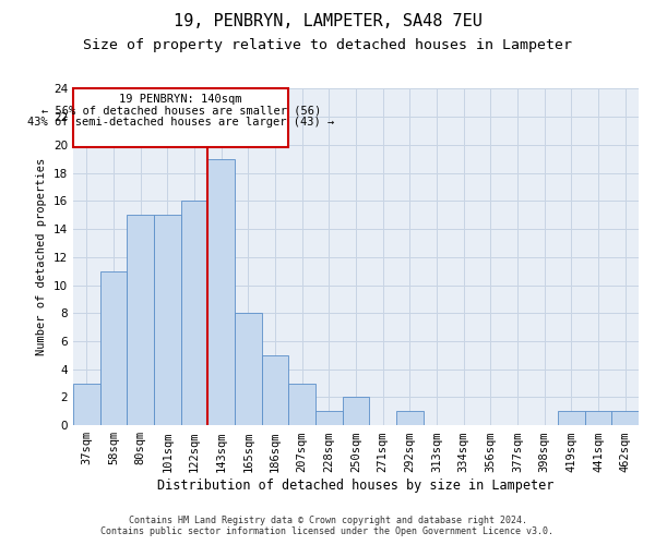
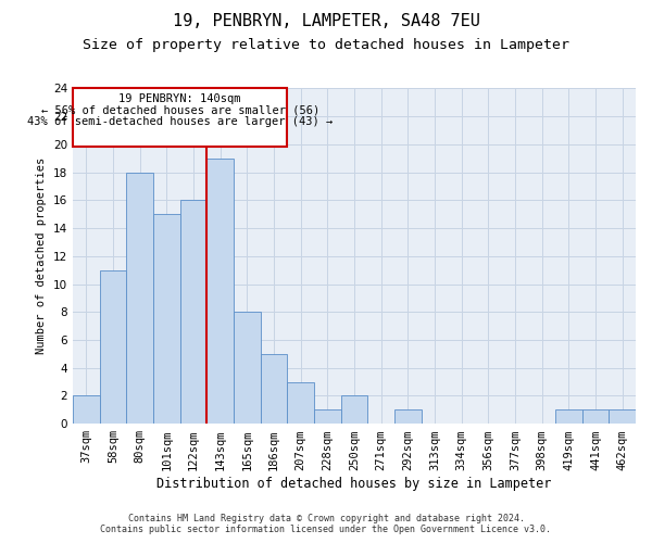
37sqm: 3 -> 2
80sqm: 15 -> 18
